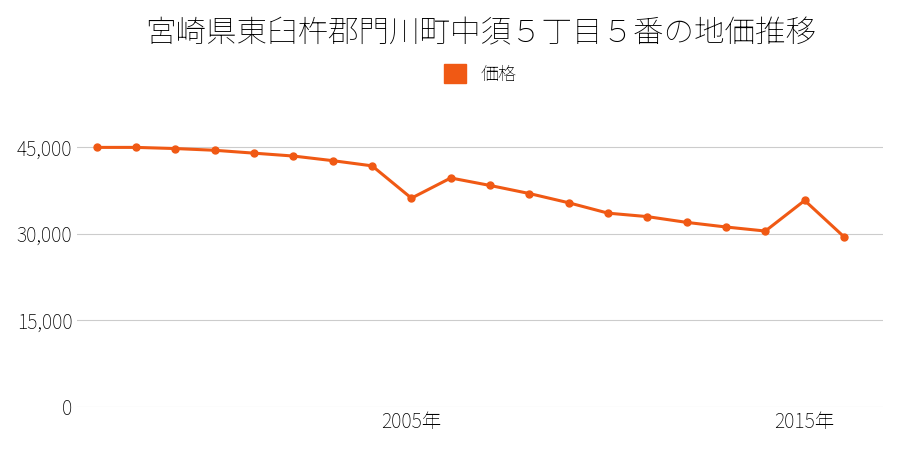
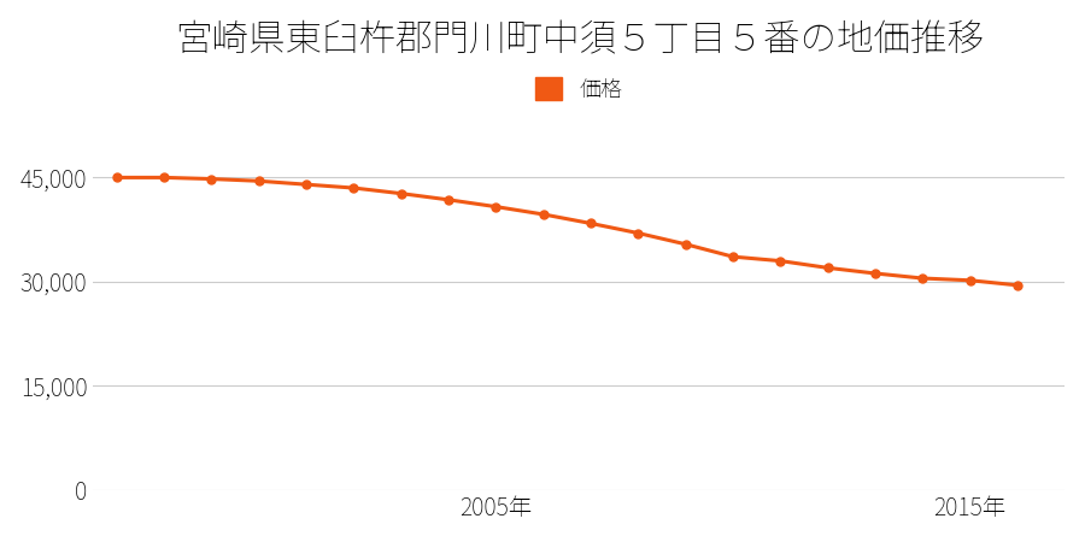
2005年: 36,200 -> 40,800
2015年: 35,800 -> 30,200
